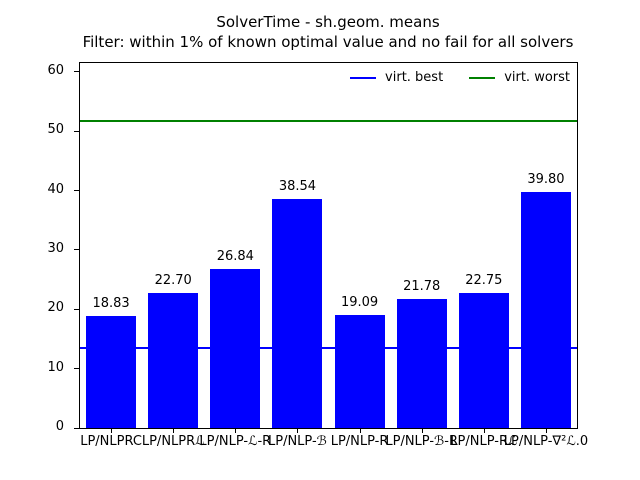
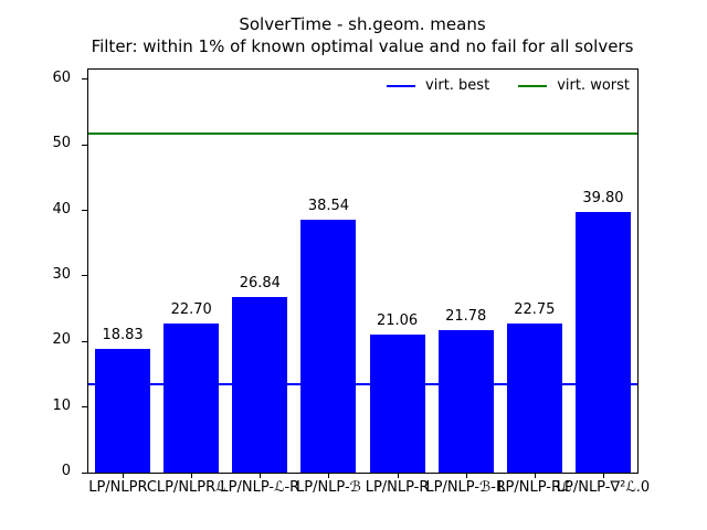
LP/NLP-R: 19.09 -> 21.06
